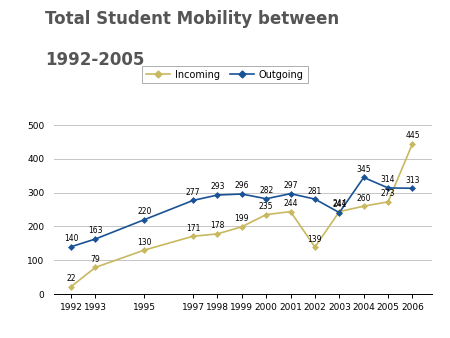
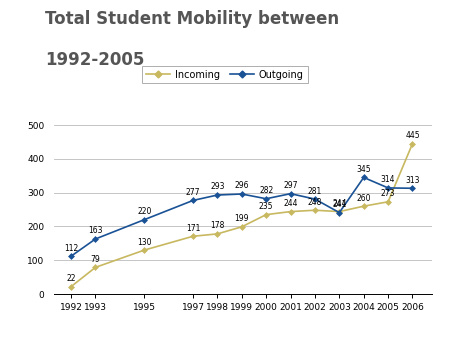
Outgoing/1992: 140 -> 112
Incoming/2002: 139 -> 248
